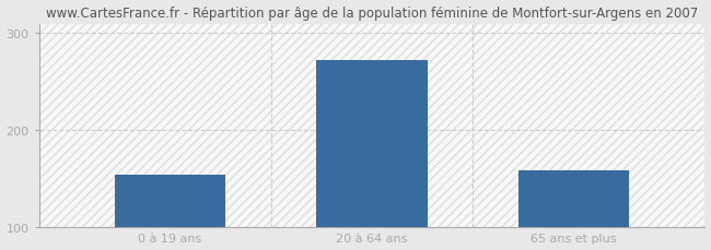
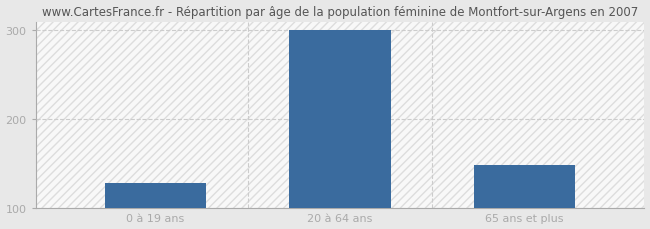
0 à 19 ans: 154 -> 128
20 à 64 ans: 272 -> 300
65 ans et plus: 158 -> 148
